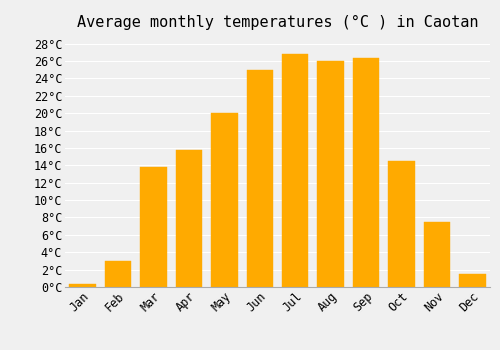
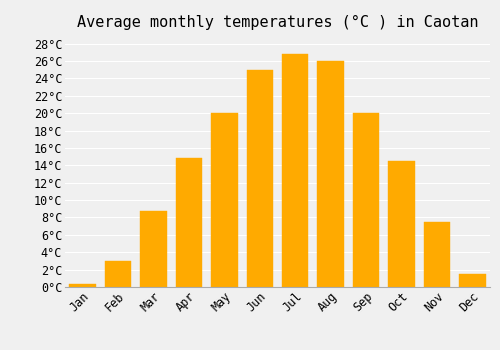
Mar: 13.8°C -> 8.7°C
Apr: 15.8°C -> 14.8°C
Sep: 26.4°C -> 20.0°C
